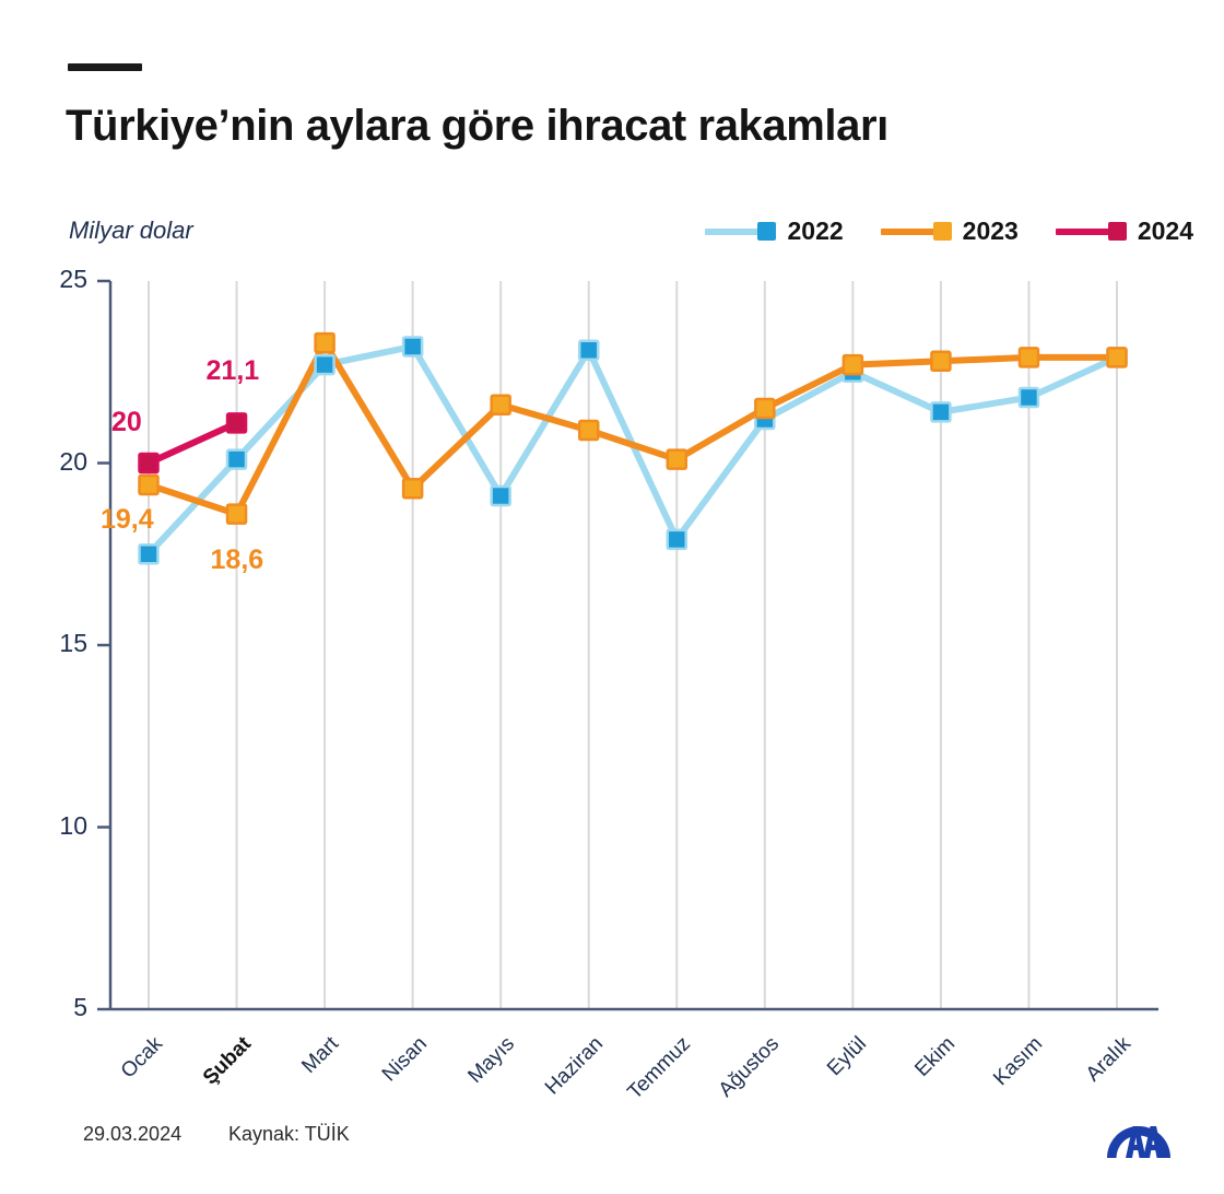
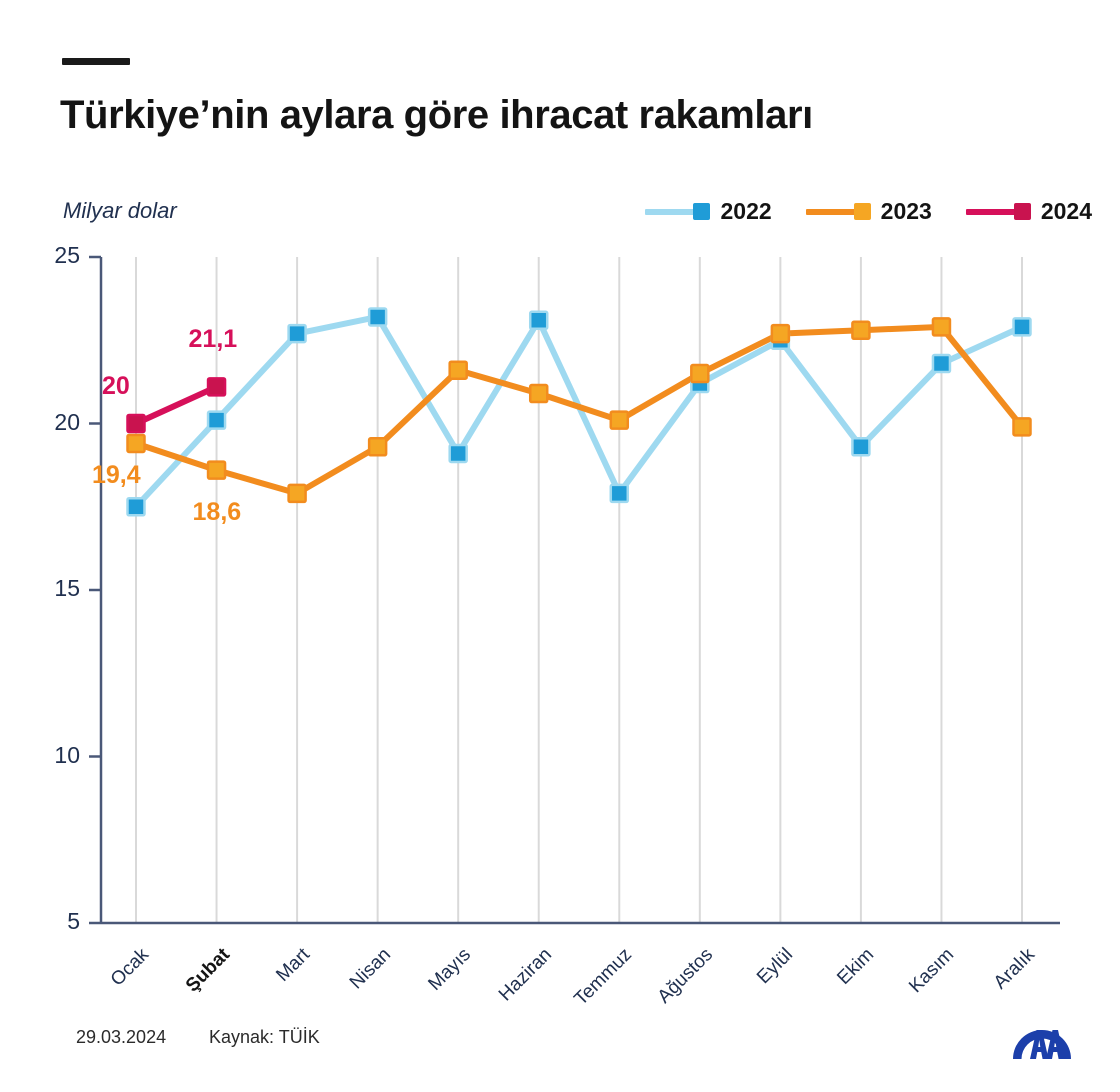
2023/Mart: 23.3 -> 17.9
2022/Ekim: 21.4 -> 19.3
2023/Aralık: 22.9 -> 19.9
